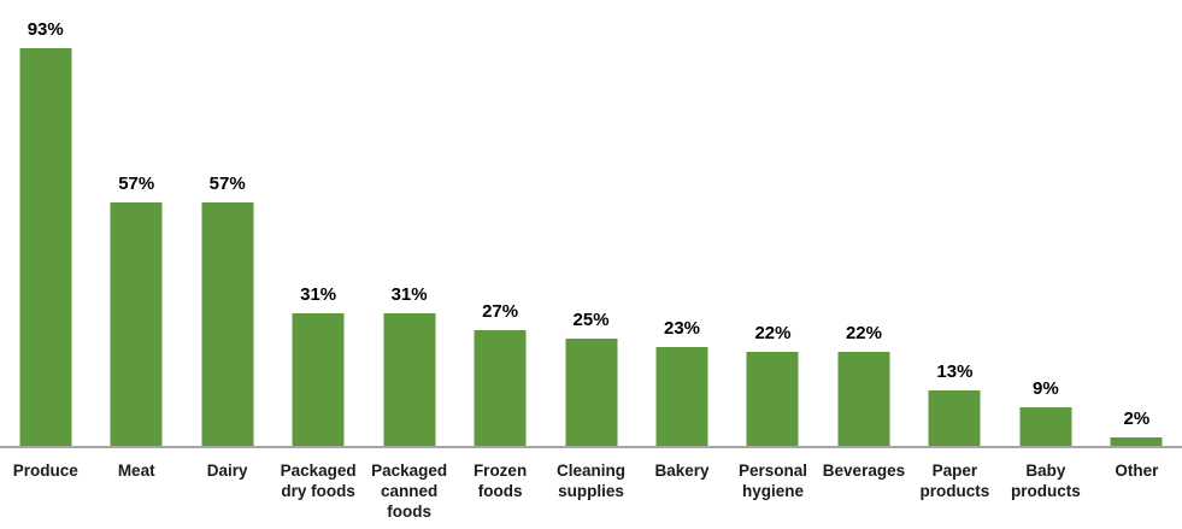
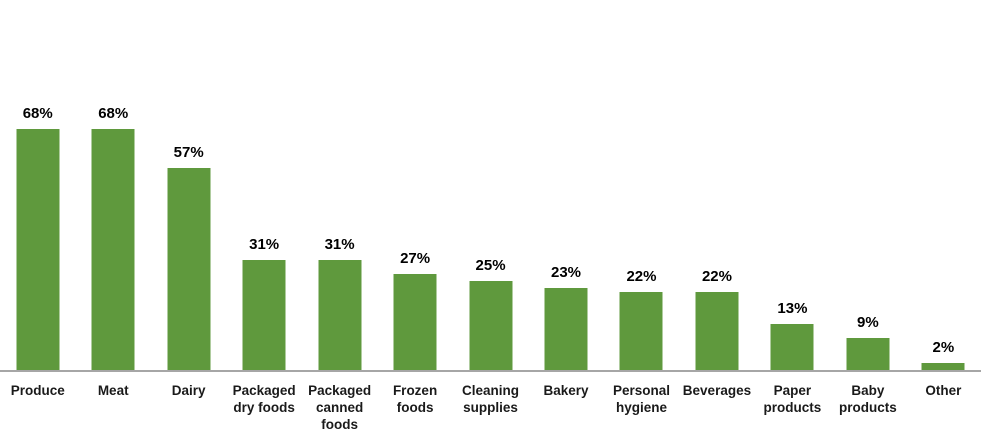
Produce: 93% -> 68%
Meat: 57% -> 68%
